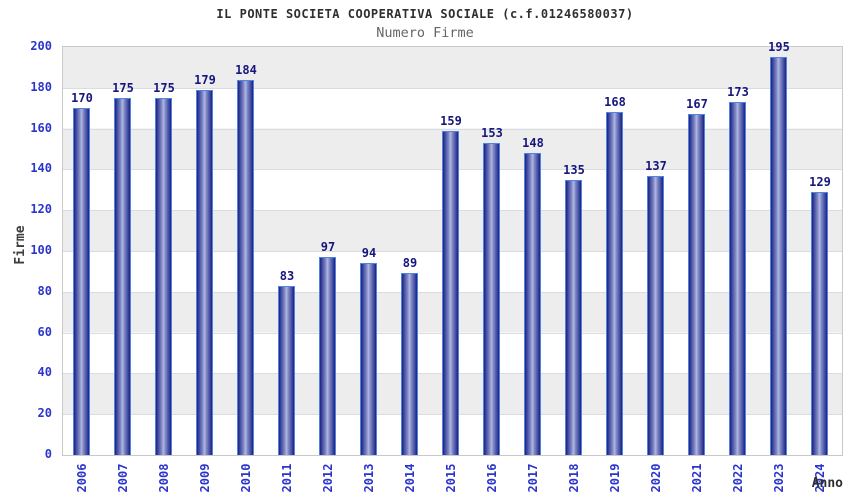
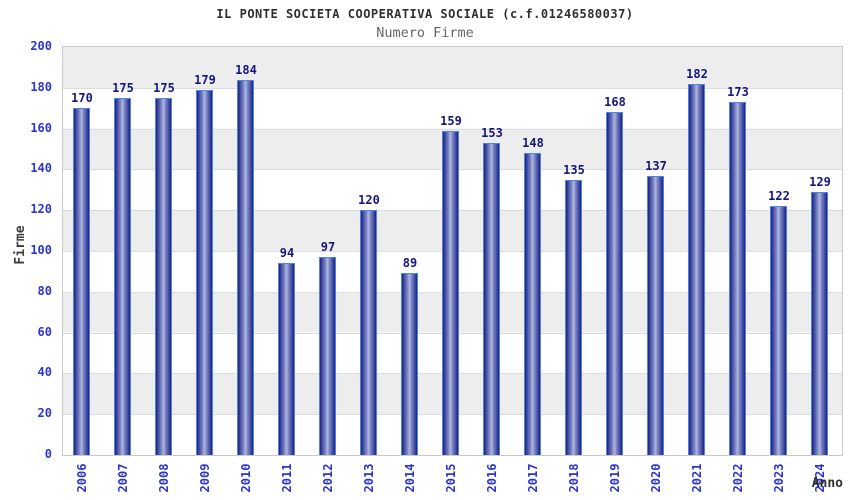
2011: 83 -> 94
2013: 94 -> 120
2021: 167 -> 182
2023: 195 -> 122
